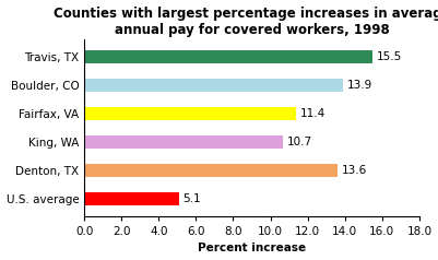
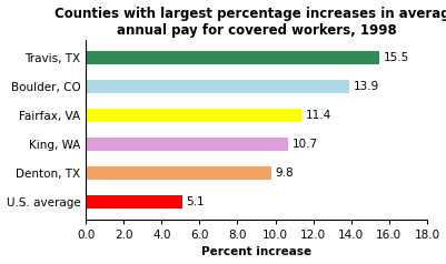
Denton, TX: 13.6 -> 9.8
